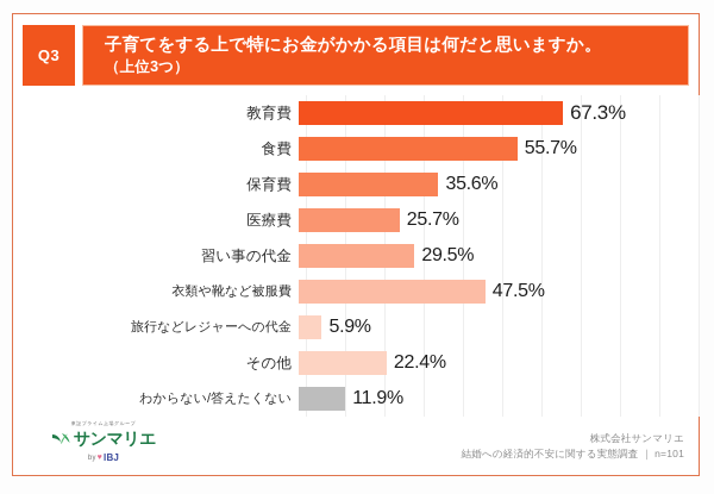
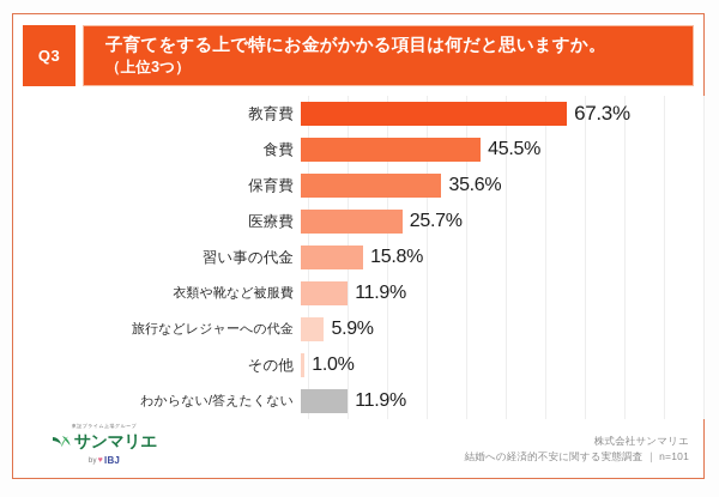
食費: 55.7% -> 45.5%
習い事の代金: 29.5% -> 15.8%
衣類や靴など被服費: 47.5% -> 11.9%
その他: 22.4% -> 1.0%
